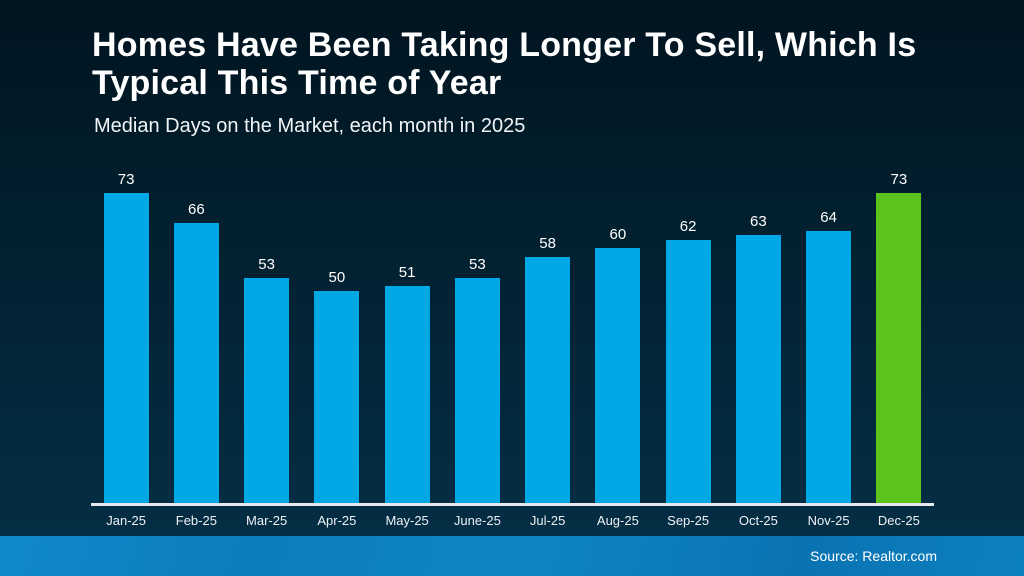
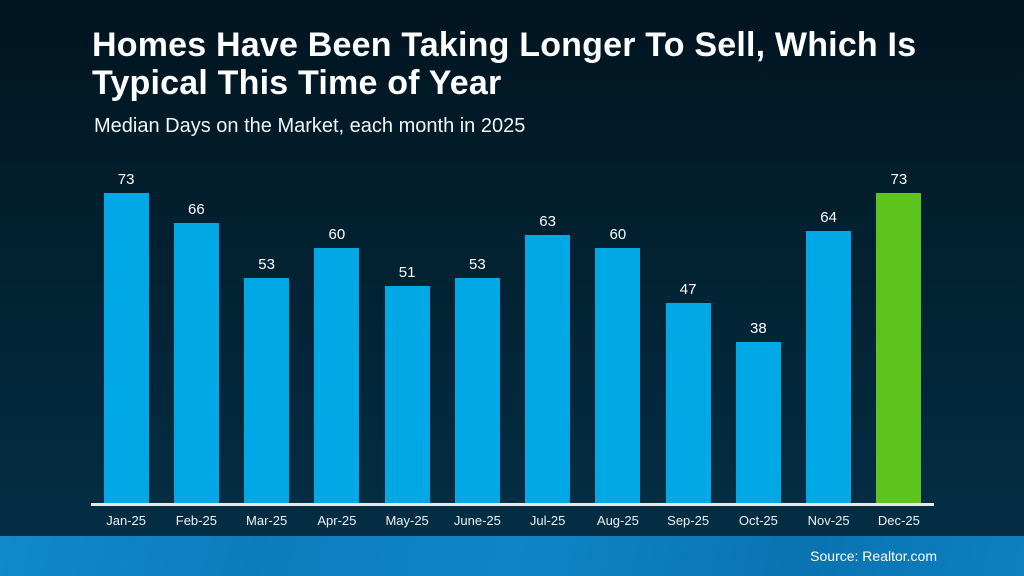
Apr-25: 50 -> 60
Jul-25: 58 -> 63
Sep-25: 62 -> 47
Oct-25: 63 -> 38
